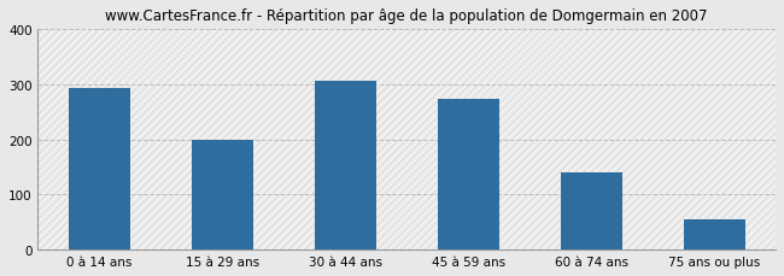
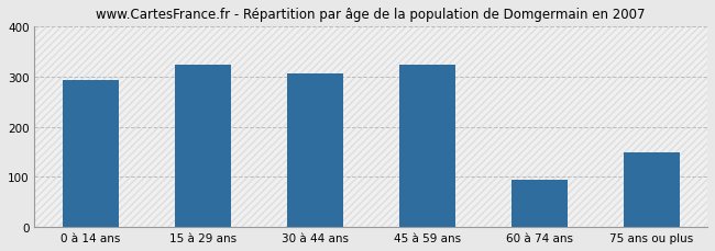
15 à 29 ans: 200 -> 325
45 à 59 ans: 274 -> 325
60 à 74 ans: 140 -> 95
75 ans ou plus: 55 -> 150
